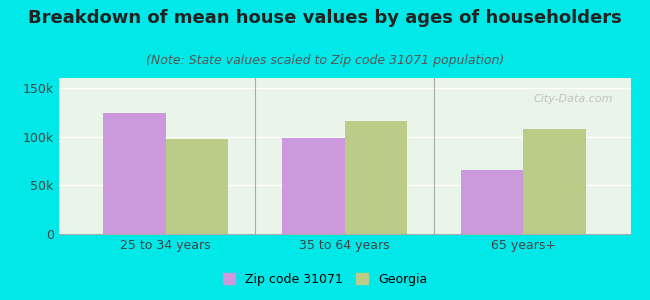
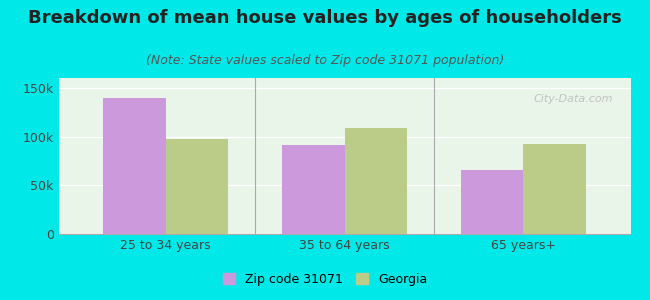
Zip code 31071/25 to 34 years: 124k -> 140k
Zip code 31071/35 to 64 years: 98k -> 91k
Georgia/35 to 64 years: 116k -> 109k
Georgia/65 years+: 108k -> 92k
